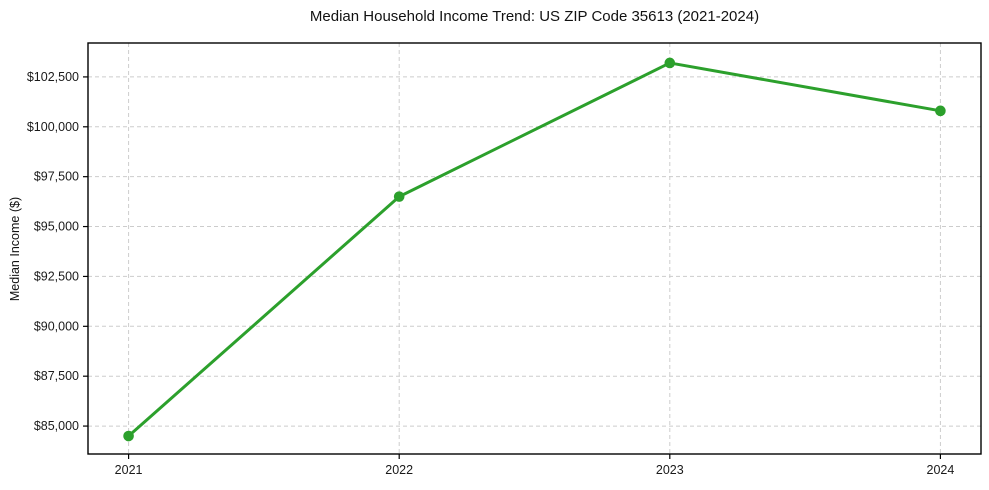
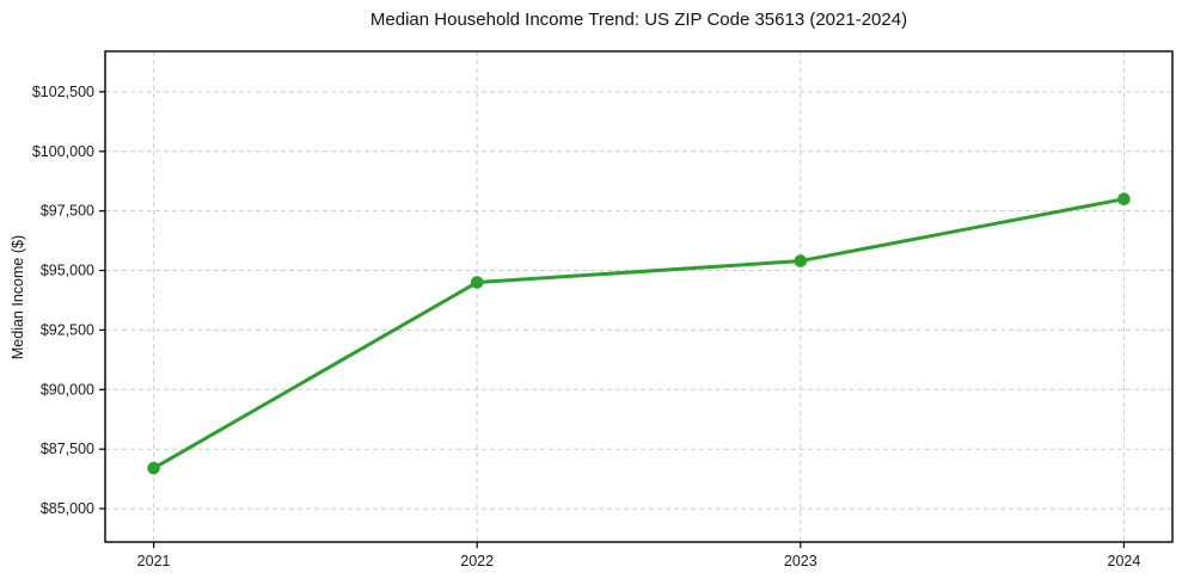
2021: $84500 -> $86700
2022: $96500 -> $94500
2023: $103200 -> $95400
2024: $100800 -> $98000
